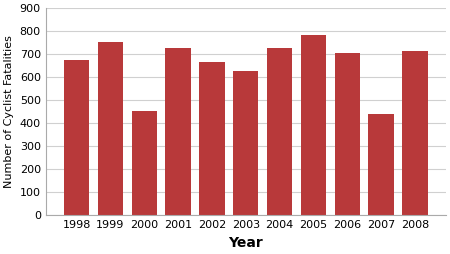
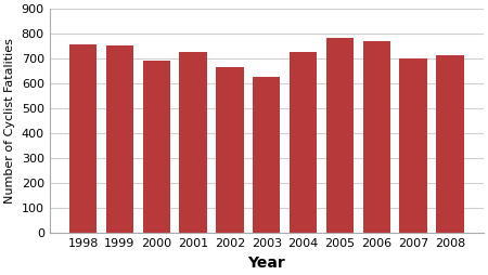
1998: 675 -> 757
2000: 455 -> 693
2006: 705 -> 772
2007: 440 -> 701
